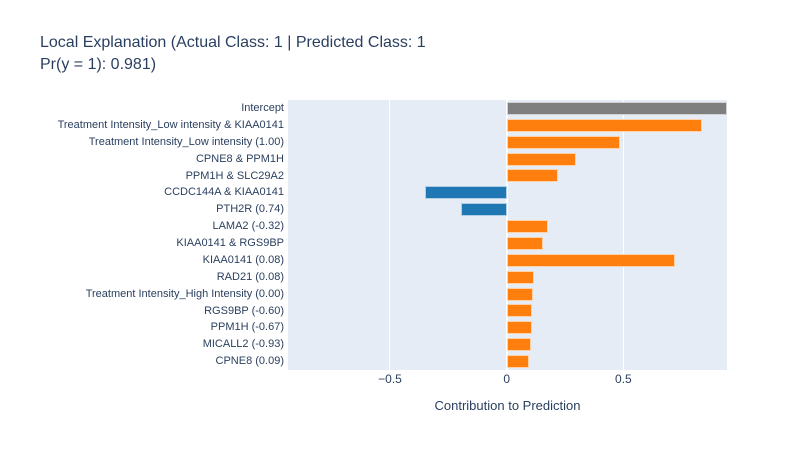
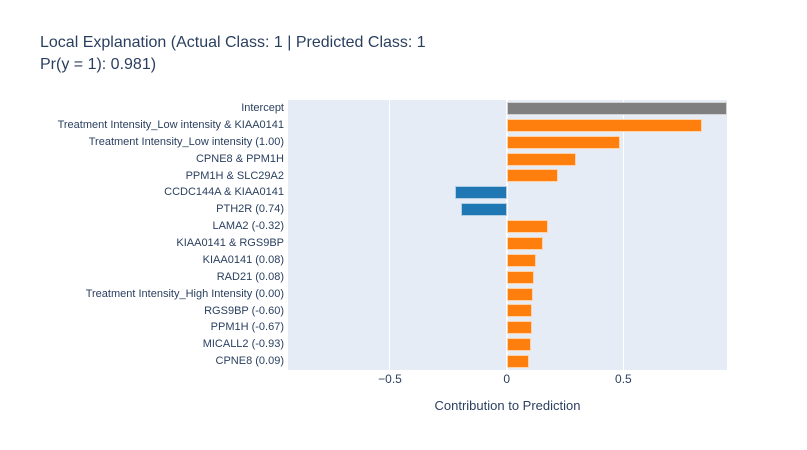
CCDC144A & KIAA0141: -0.35 -> -0.22
KIAA0141 (0.08): 0.72 -> 0.12
